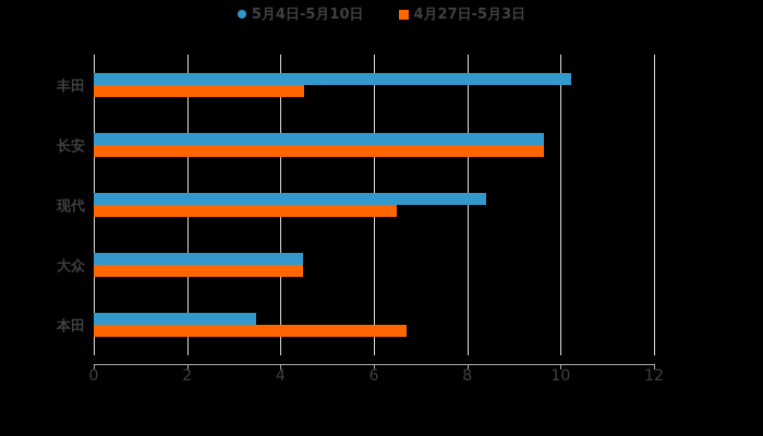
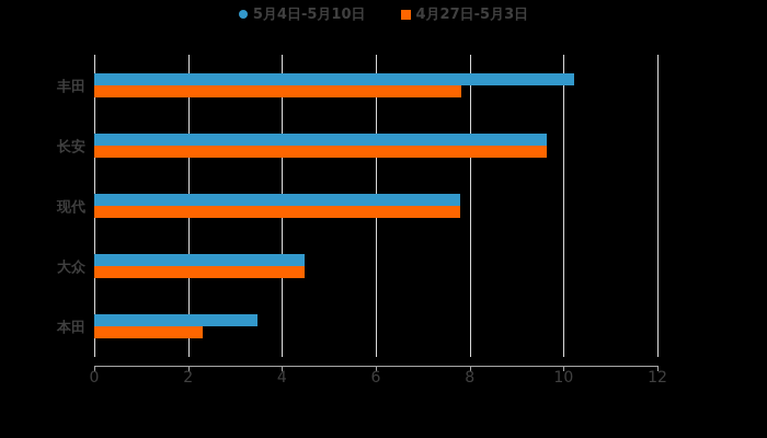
4月27日-5月3日/丰田: 4.5 -> 7.8
5月4日-5月10日/现代: 8.4 -> 7.8
4月27日-5月3日/现代: 6.5 -> 7.8
4月27日-5月3日/本田: 6.7 -> 2.3
